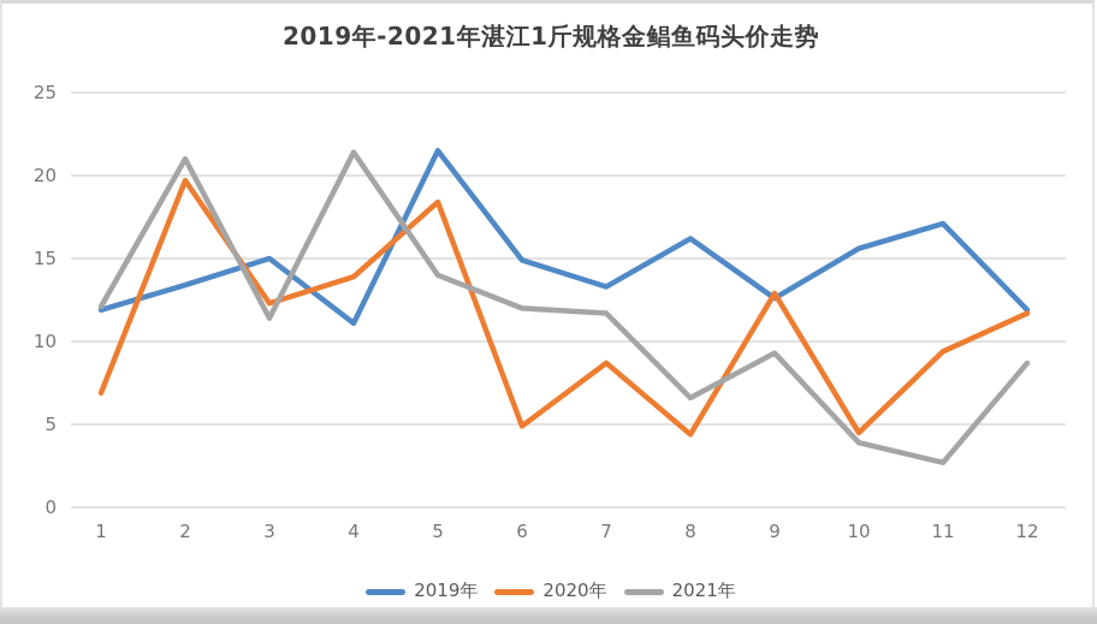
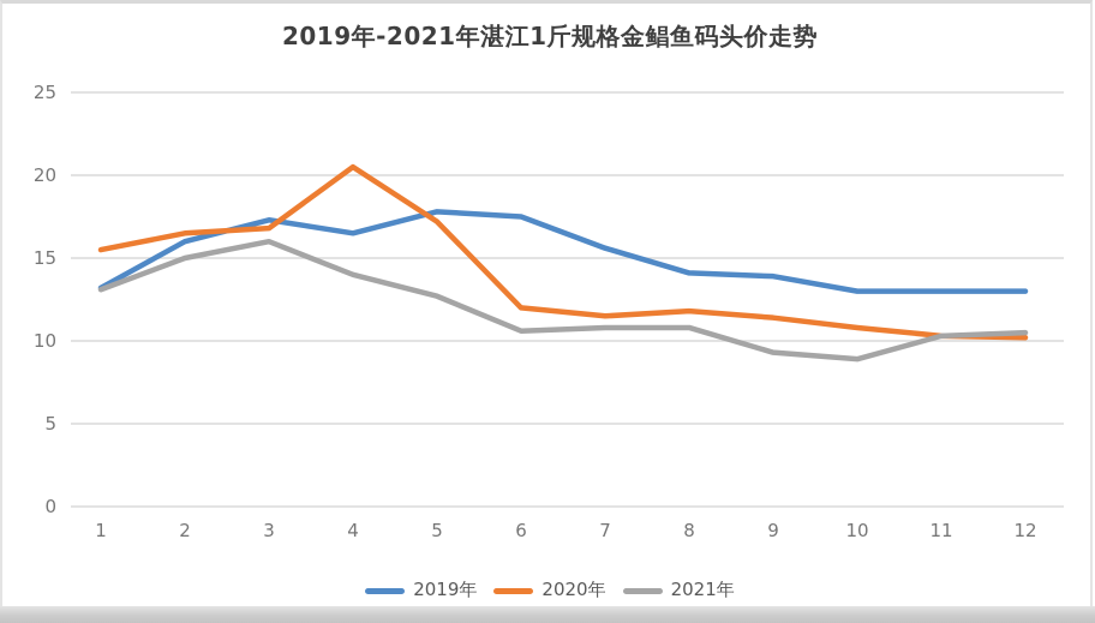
2019年/1: 11.9 -> 13.2
2020年/1: 6.9 -> 15.5
2021年/1: 12.1 -> 13.1
2019年/2: 13.4 -> 16.0
2020年/2: 19.7 -> 16.5
2021年/2: 21.0 -> 15.0
2019年/3: 15.0 -> 17.3
2020年/3: 12.3 -> 16.8
2021年/3: 11.4 -> 16.0
2019年/4: 11.1 -> 16.5
2020年/4: 13.9 -> 20.5
2021年/4: 21.4 -> 14.0
2019年/5: 21.5 -> 17.8
2020年/5: 18.4 -> 17.2
2021年/5: 14.0 -> 12.7
2019年/6: 14.9 -> 17.5
2020年/6: 4.9 -> 12.0
2021年/6: 12.0 -> 10.6
2019年/7: 13.3 -> 15.6
2020年/7: 8.7 -> 11.5
2021年/7: 11.7 -> 10.8
2019年/8: 16.2 -> 14.1
2020年/8: 4.4 -> 11.8
2021年/8: 6.6 -> 10.8
2019年/9: 12.6 -> 13.9
2020年/9: 12.9 -> 11.4
2019年/10: 15.6 -> 13.0
2020年/10: 4.5 -> 10.8
2021年/10: 3.9 -> 8.9
2019年/11: 17.1 -> 13.0
2020年/11: 9.4 -> 10.3
2021年/11: 2.7 -> 10.3
2019年/12: 11.9 -> 13.0
2020年/12: 11.7 -> 10.2
2021年/12: 8.7 -> 10.5
